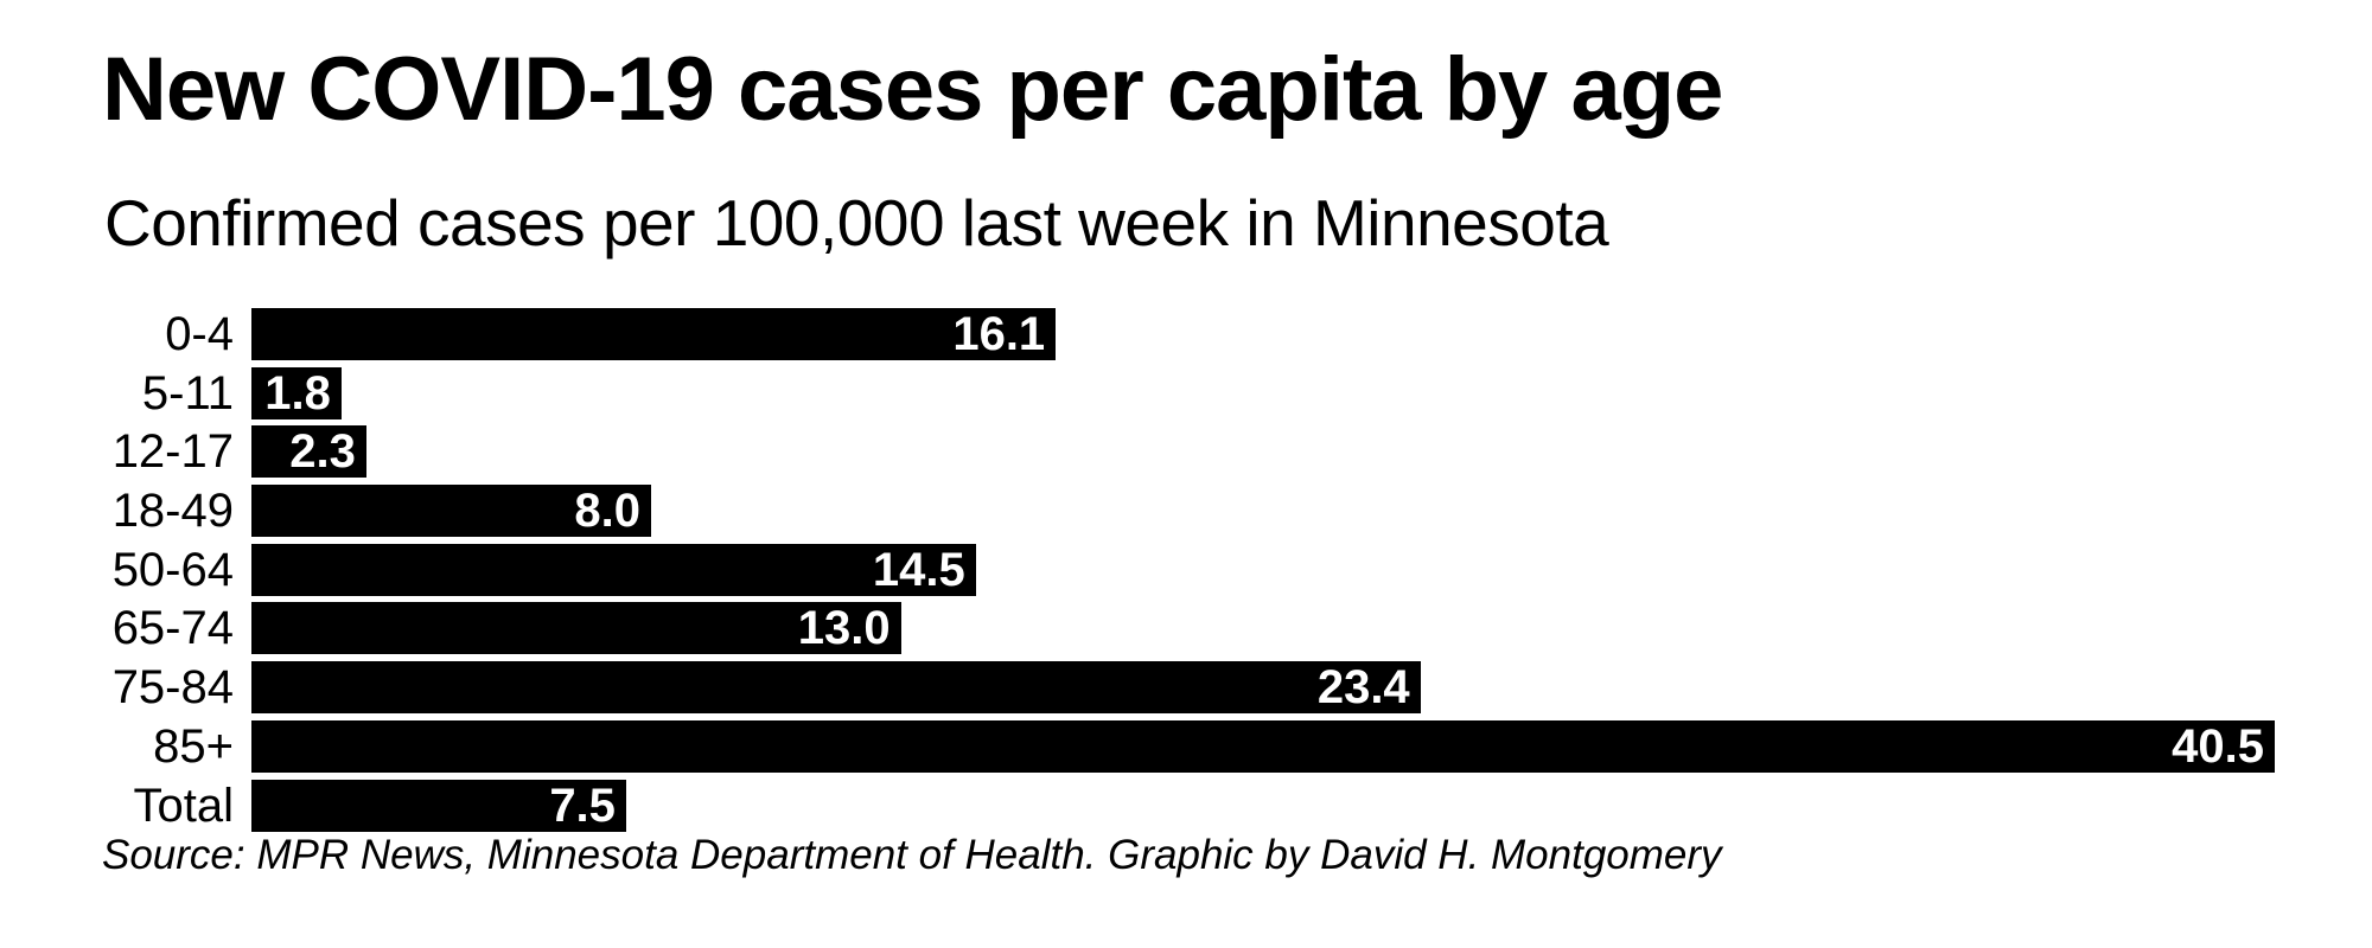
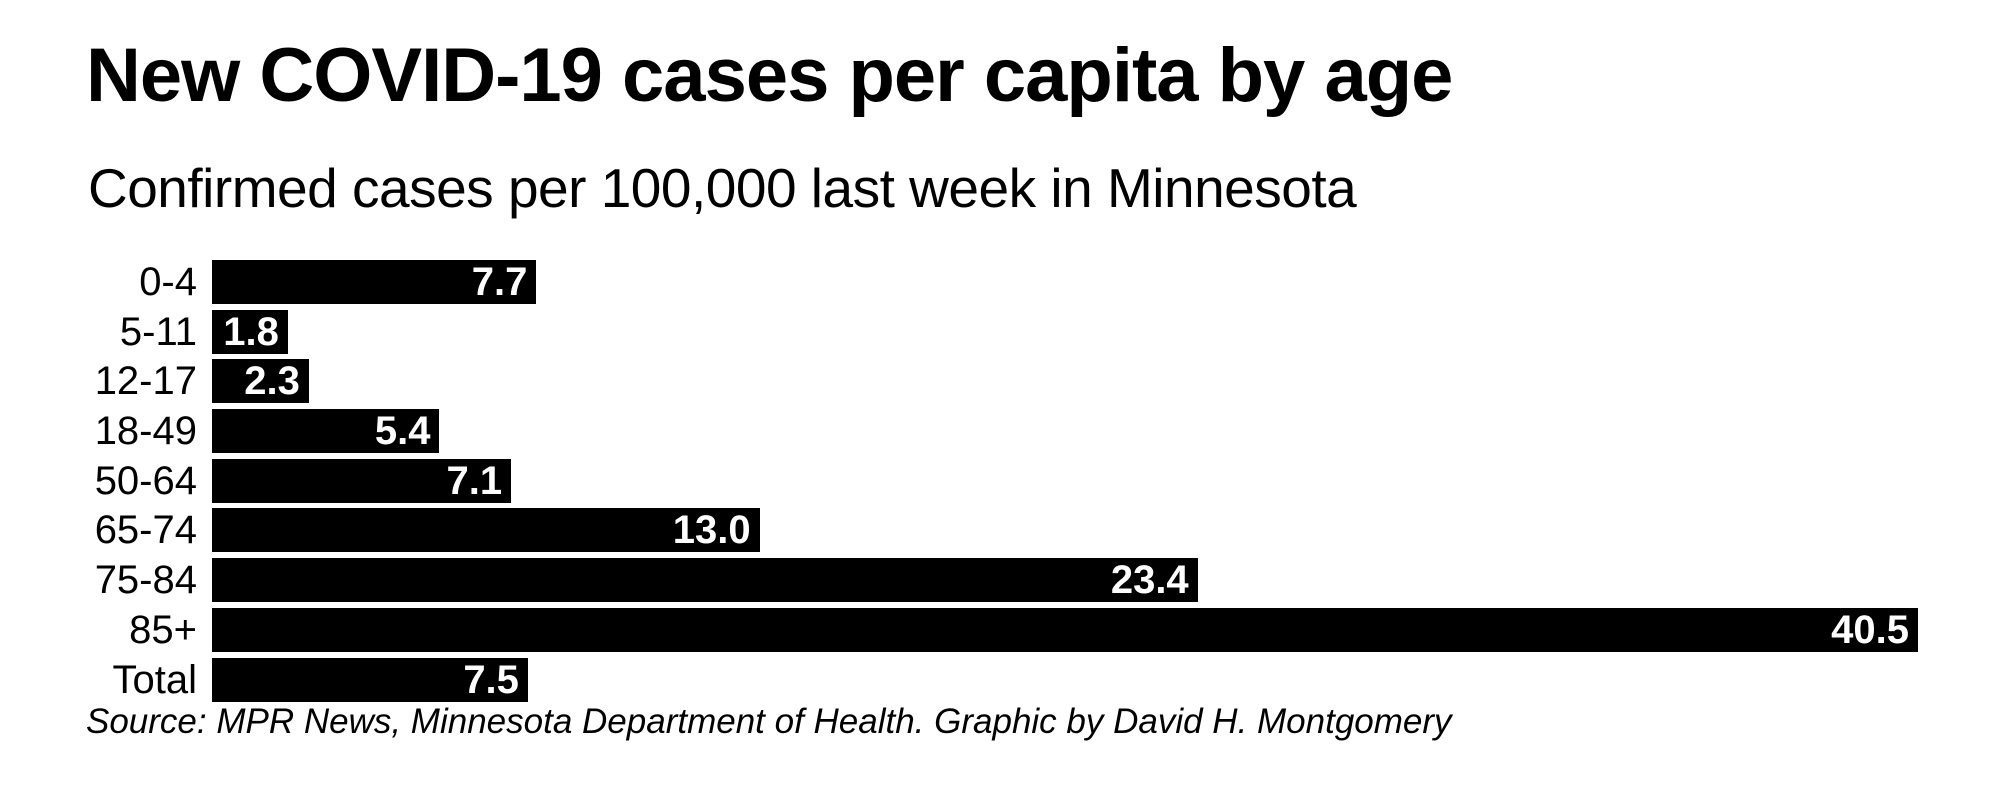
0-4: 16.1 -> 7.7
18-49: 8.0 -> 5.4
50-64: 14.5 -> 7.1
